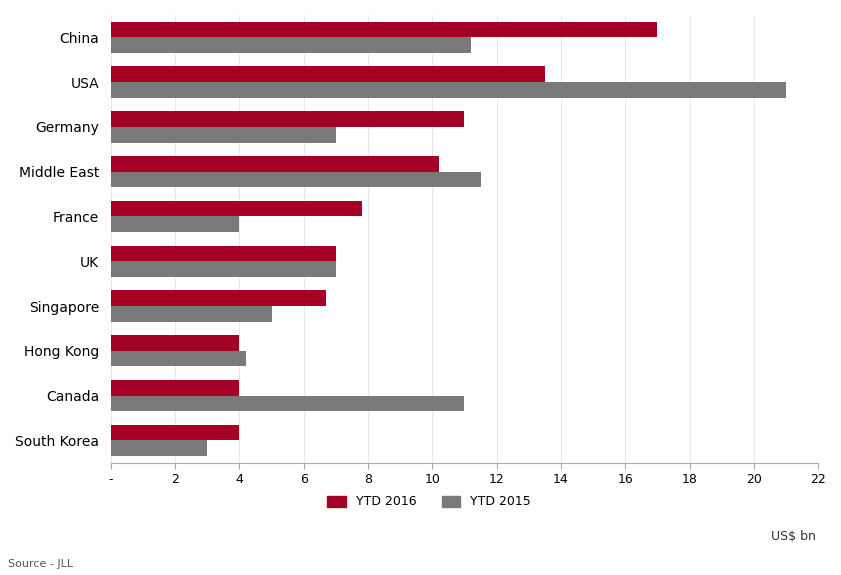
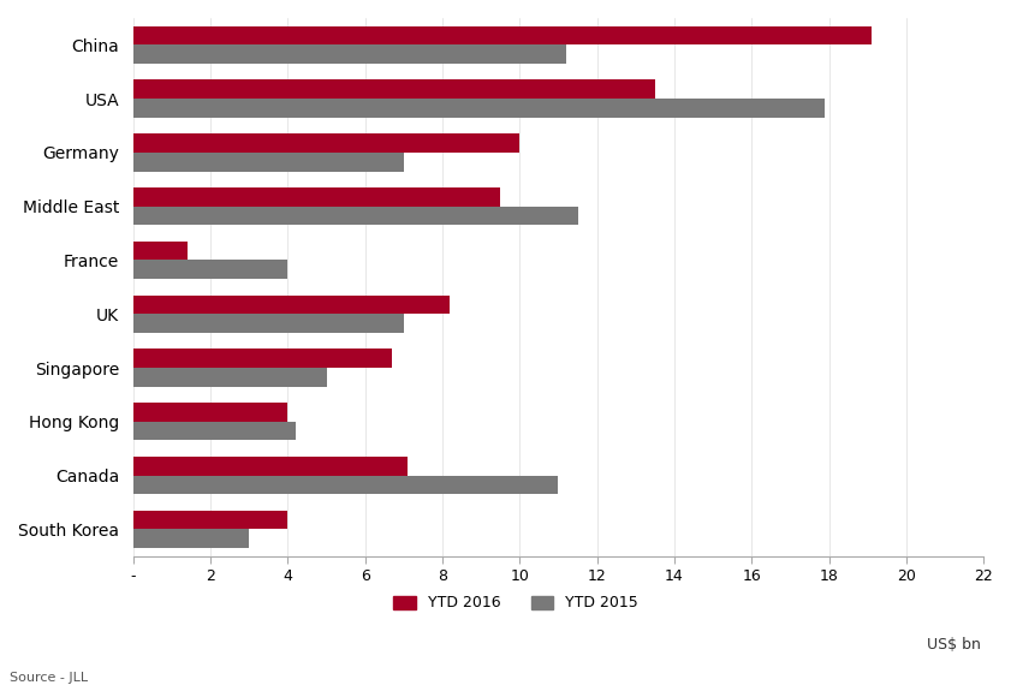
YTD 2016/China: 17.0 -> 19.1
YTD 2015/USA: 21.0 -> 17.9
YTD 2016/Germany: 11.0 -> 10.0
YTD 2016/Middle East: 10.2 -> 9.5
YTD 2016/France: 7.8 -> 1.4
YTD 2016/UK: 7.0 -> 8.2
YTD 2016/Canada: 4.0 -> 7.1
